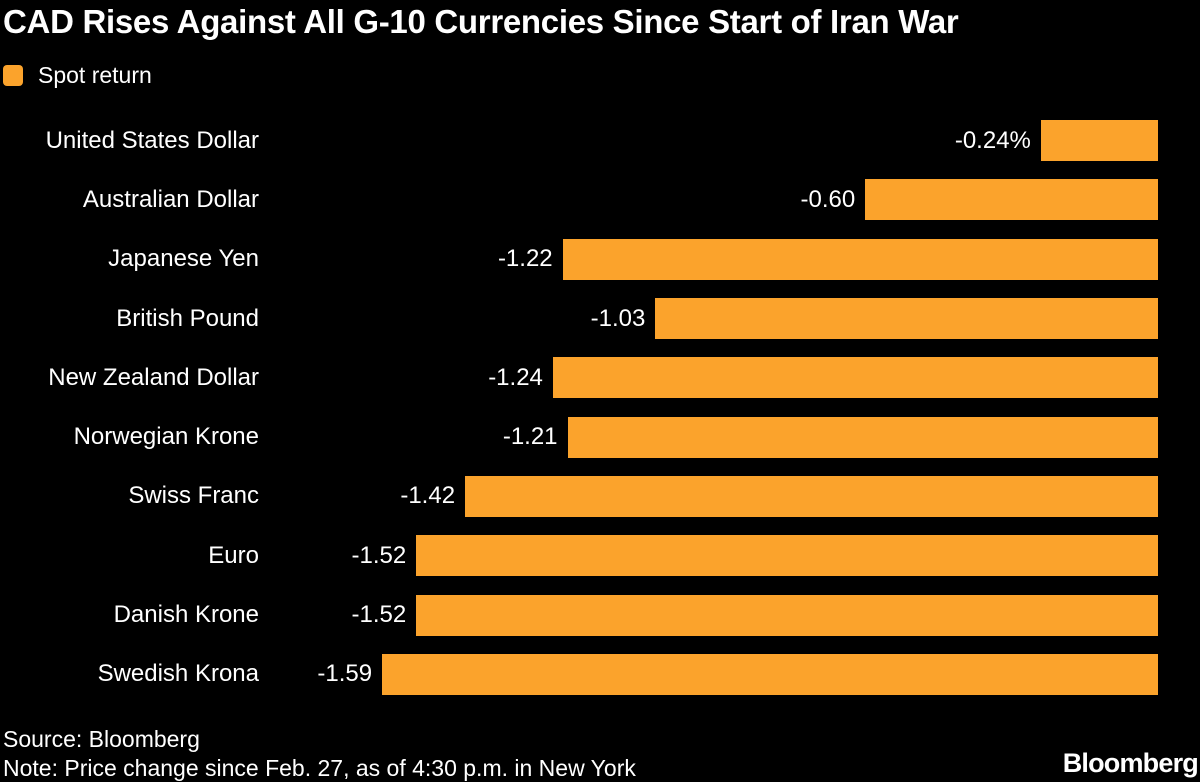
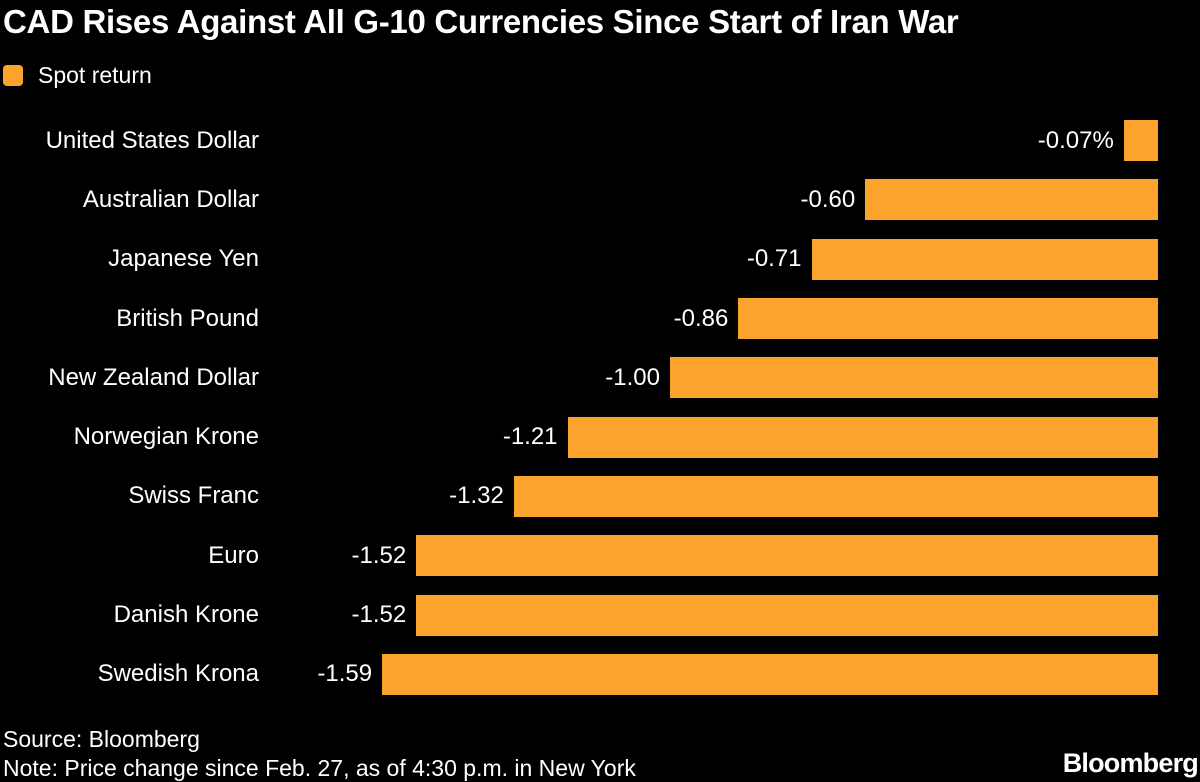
United States Dollar: -0.24% -> -0.07%
Japanese Yen: -1.22 -> -0.71
British Pound: -1.03 -> -0.86
New Zealand Dollar: -1.24 -> -1.00
Swiss Franc: -1.42 -> -1.32
